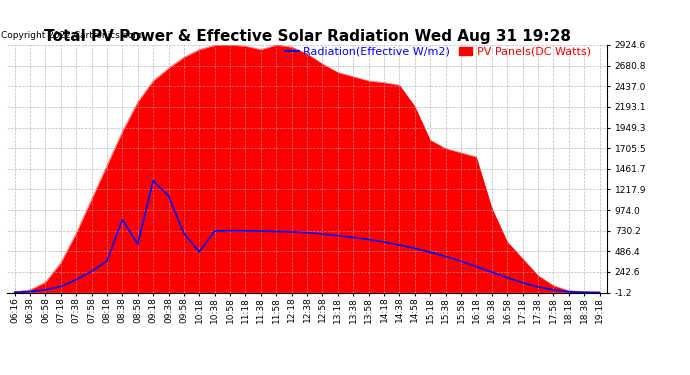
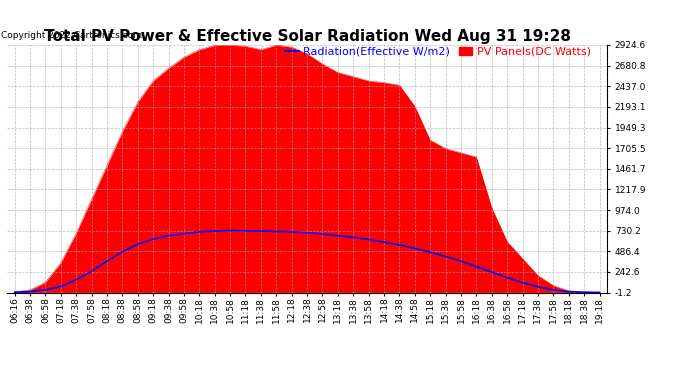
Radiation(Effective W/m2)/08:38: 860 -> 480
Radiation(Effective W/m2)/09:18: 1320 -> 630
Radiation(Effective W/m2)/09:38: 1140 -> 670
Radiation(Effective W/m2)/10:18: 480 -> 720
